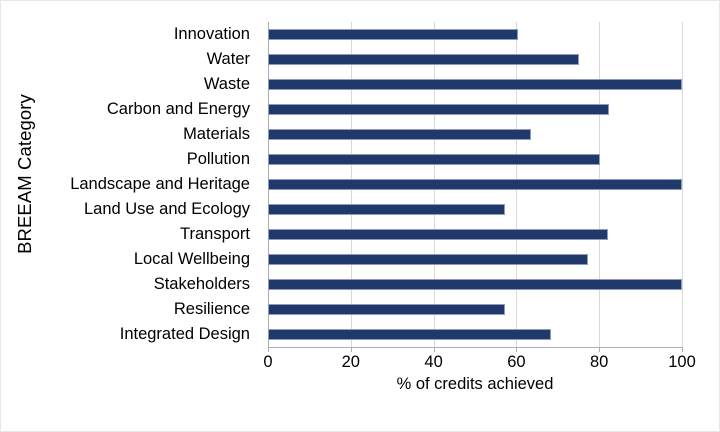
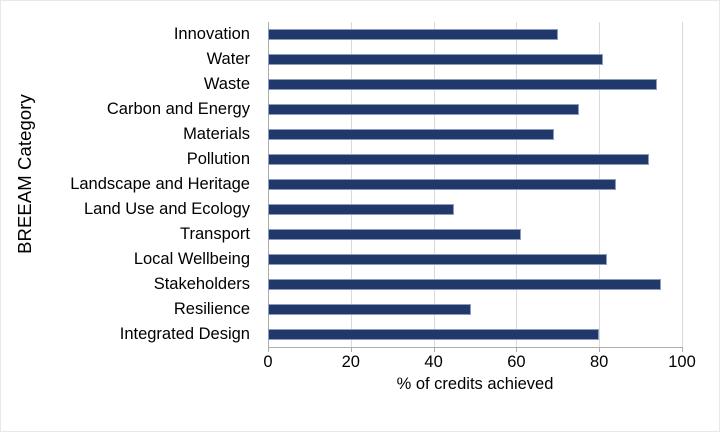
Innovation: 60 -> 70
Water: 75 -> 81
Waste: 100 -> 94
Carbon and Energy: 82 -> 75
Materials: 64 -> 69
Pollution: 80 -> 92
Landscape and Heritage: 100 -> 84
Land Use and Ecology: 57 -> 45
Transport: 82 -> 61
Local Wellbeing: 77 -> 82
Stakeholders: 100 -> 95
Resilience: 57 -> 49
Integrated Design: 68 -> 80
